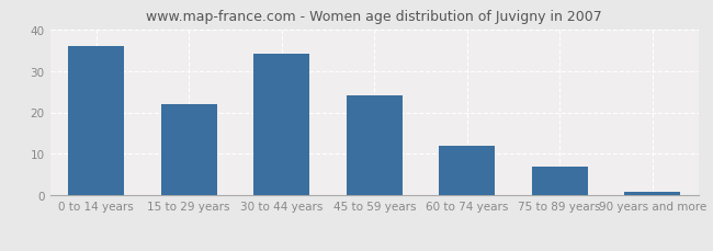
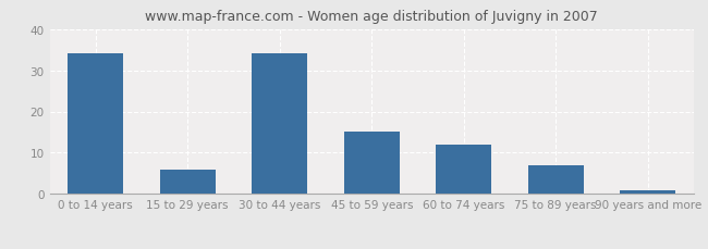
0 to 14 years: 36 -> 34
15 to 29 years: 22 -> 6
45 to 59 years: 24 -> 15
